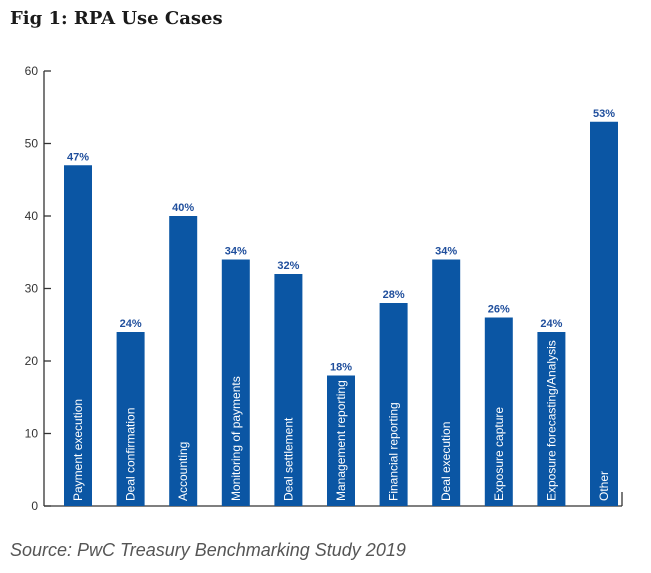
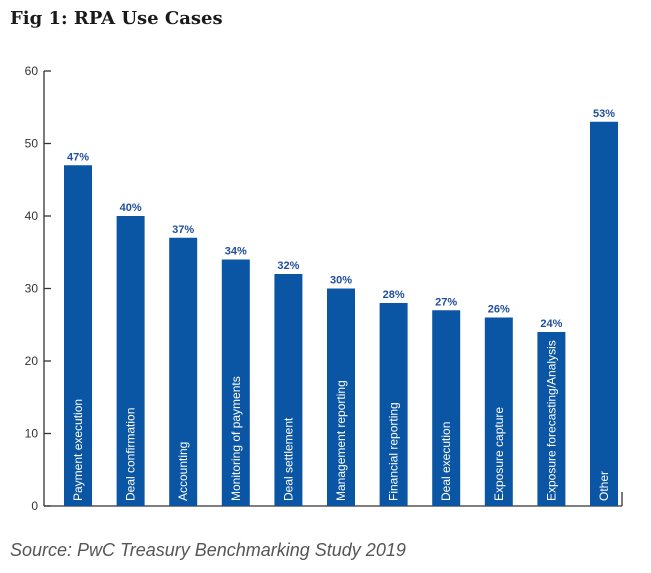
Deal confirmation: 24% -> 40%
Accounting: 40% -> 37%
Management reporting: 18% -> 30%
Deal execution: 34% -> 27%
